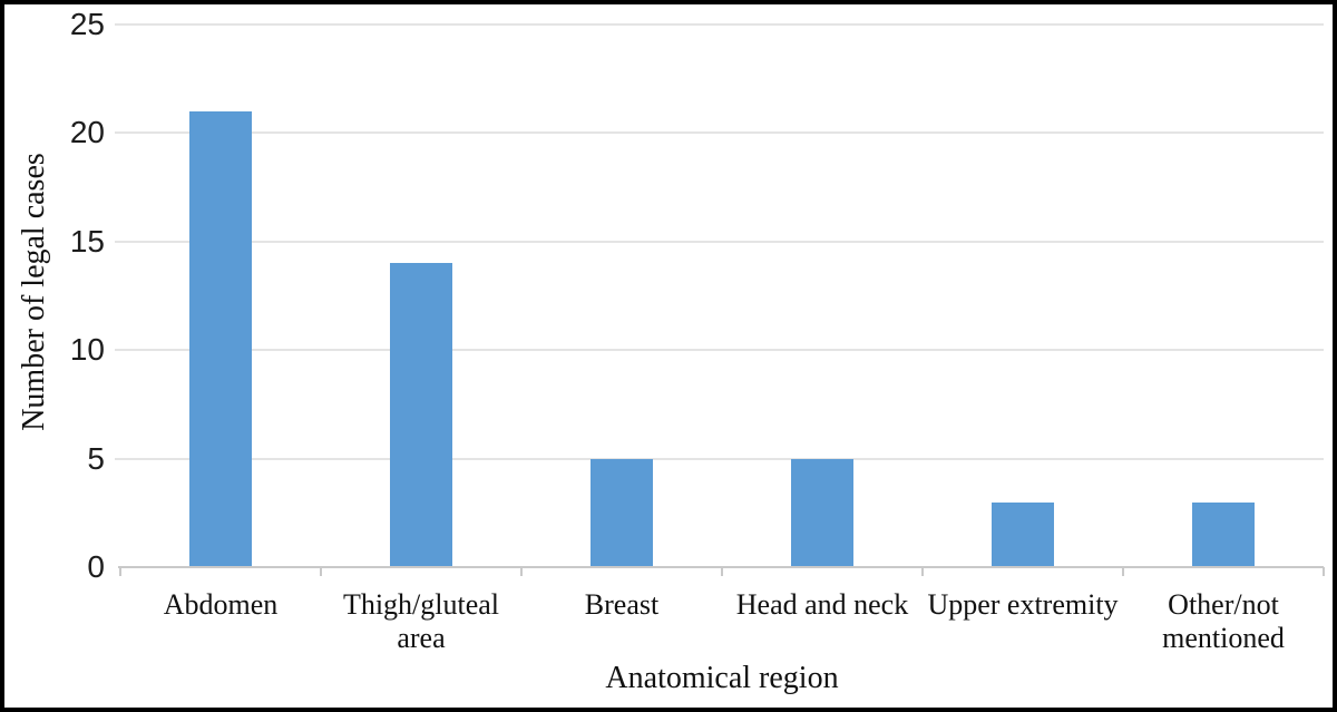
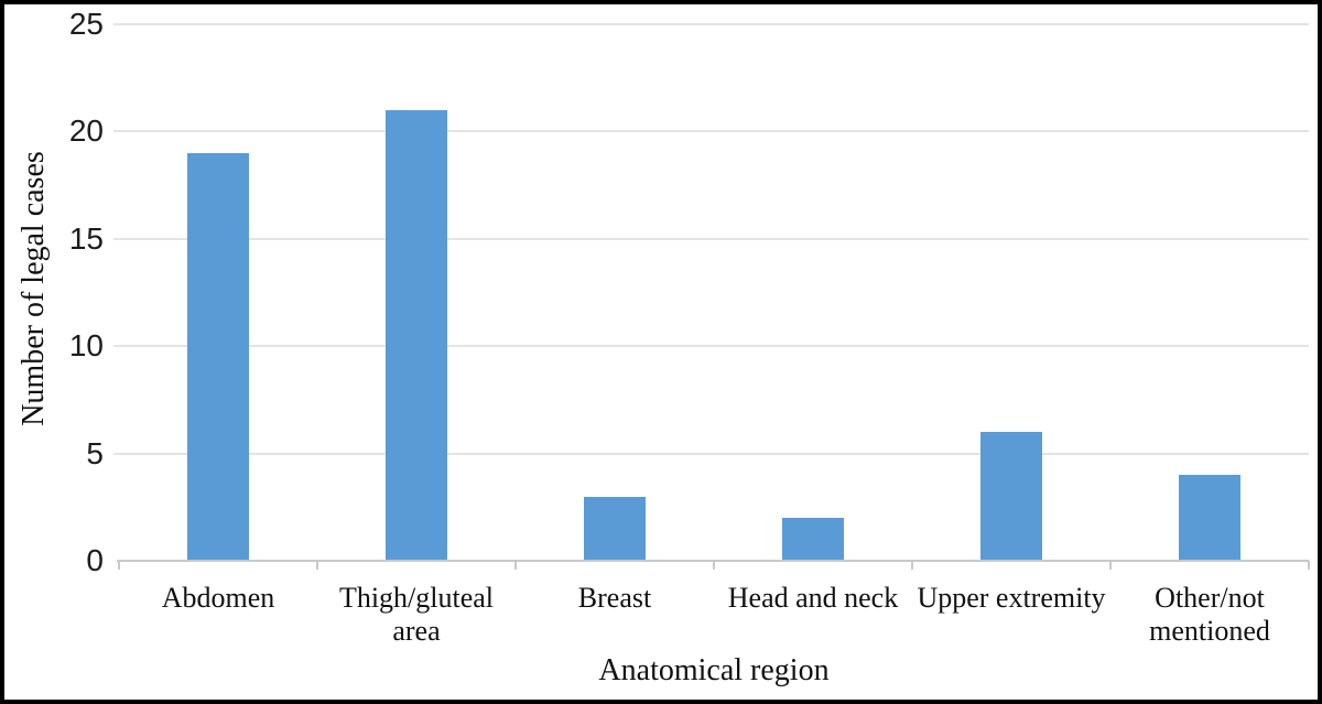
Abdomen: 21 -> 19
Thigh/gluteal area: 14 -> 21
Breast: 5 -> 3
Head and neck: 5 -> 2
Upper extremity: 3 -> 6
Other/not mentioned: 3 -> 4
